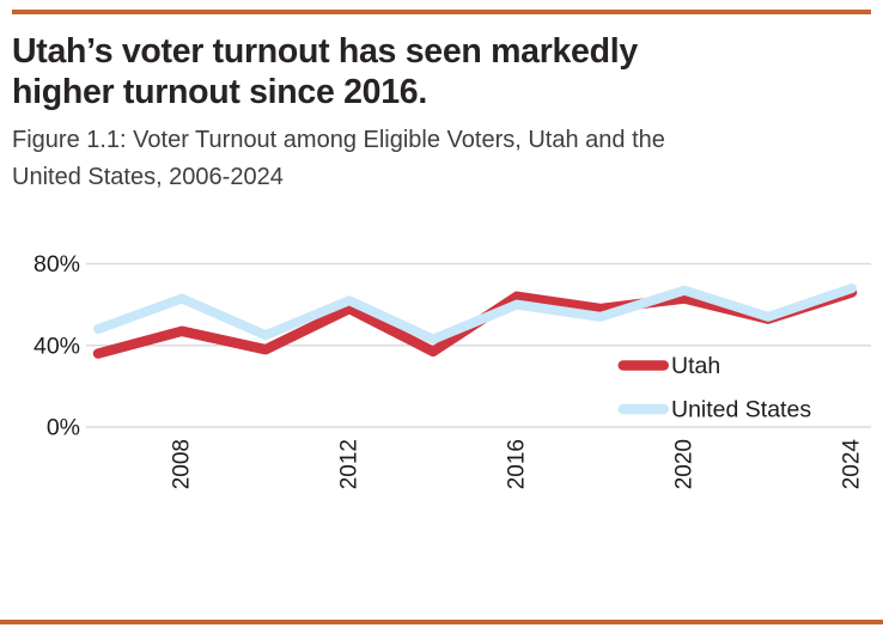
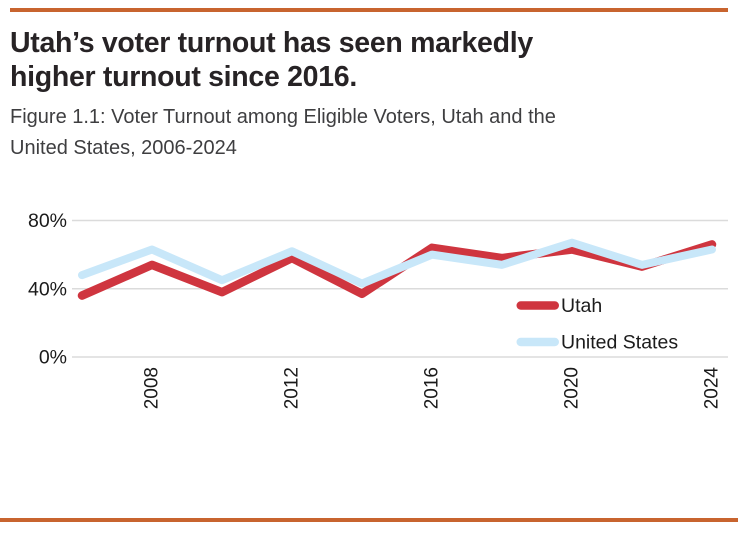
Utah/2008: 47% -> 54%
United States/2024: 68% -> 63%
